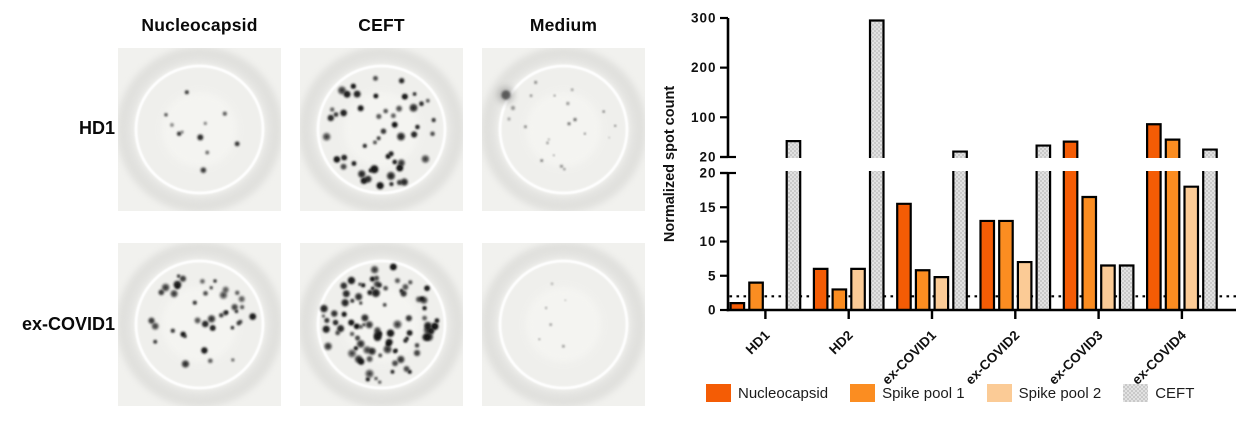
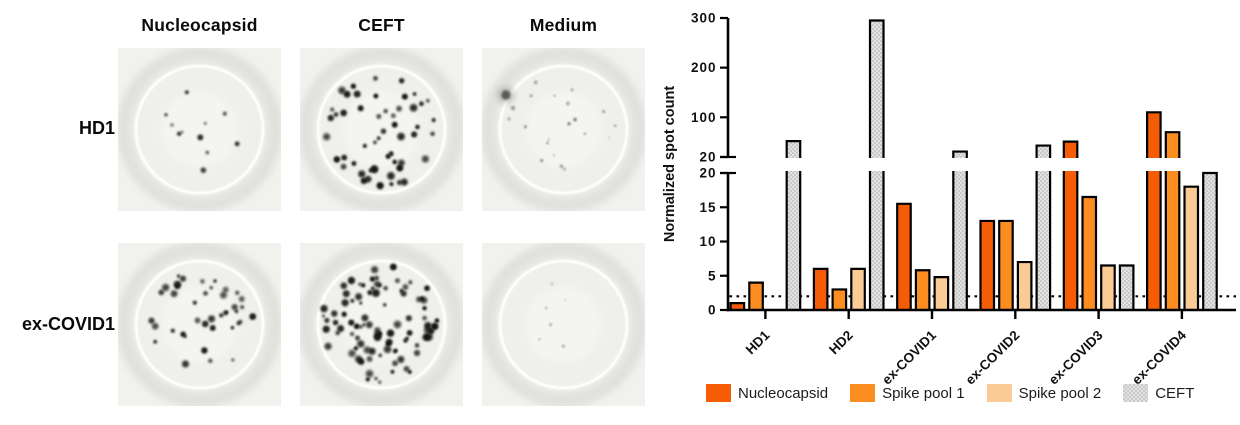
Nucleocapsid/ex-COVID4: 90 -> 110
Spike pool 1/ex-COVID4: 60 -> 70
CEFT/ex-COVID4: 40 -> 20
